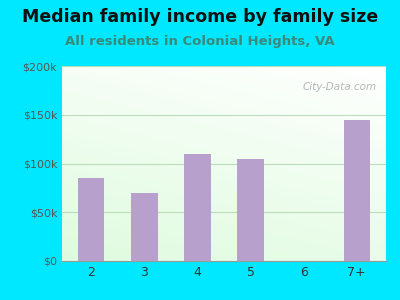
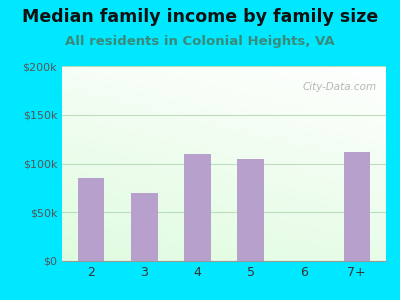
7+: $145k -> $112k
